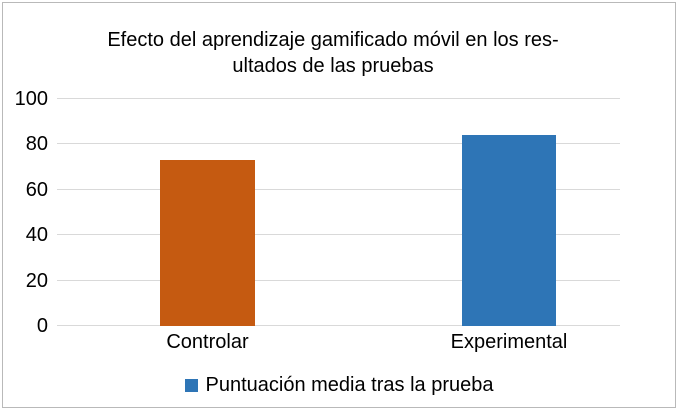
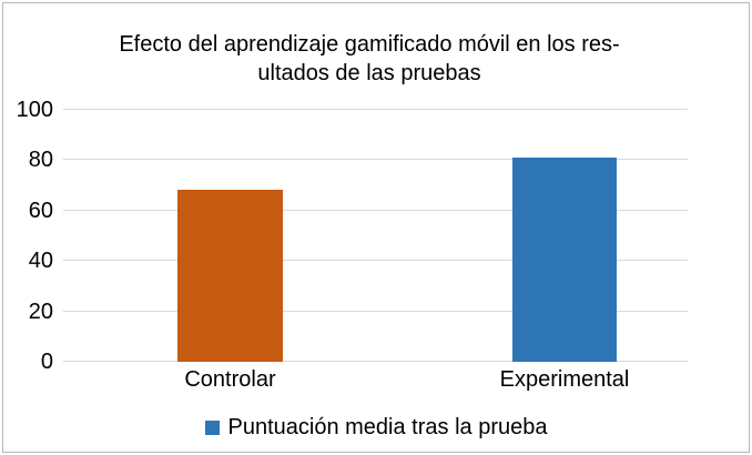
Controlar: 73 -> 68
Experimental: 84 -> 81
